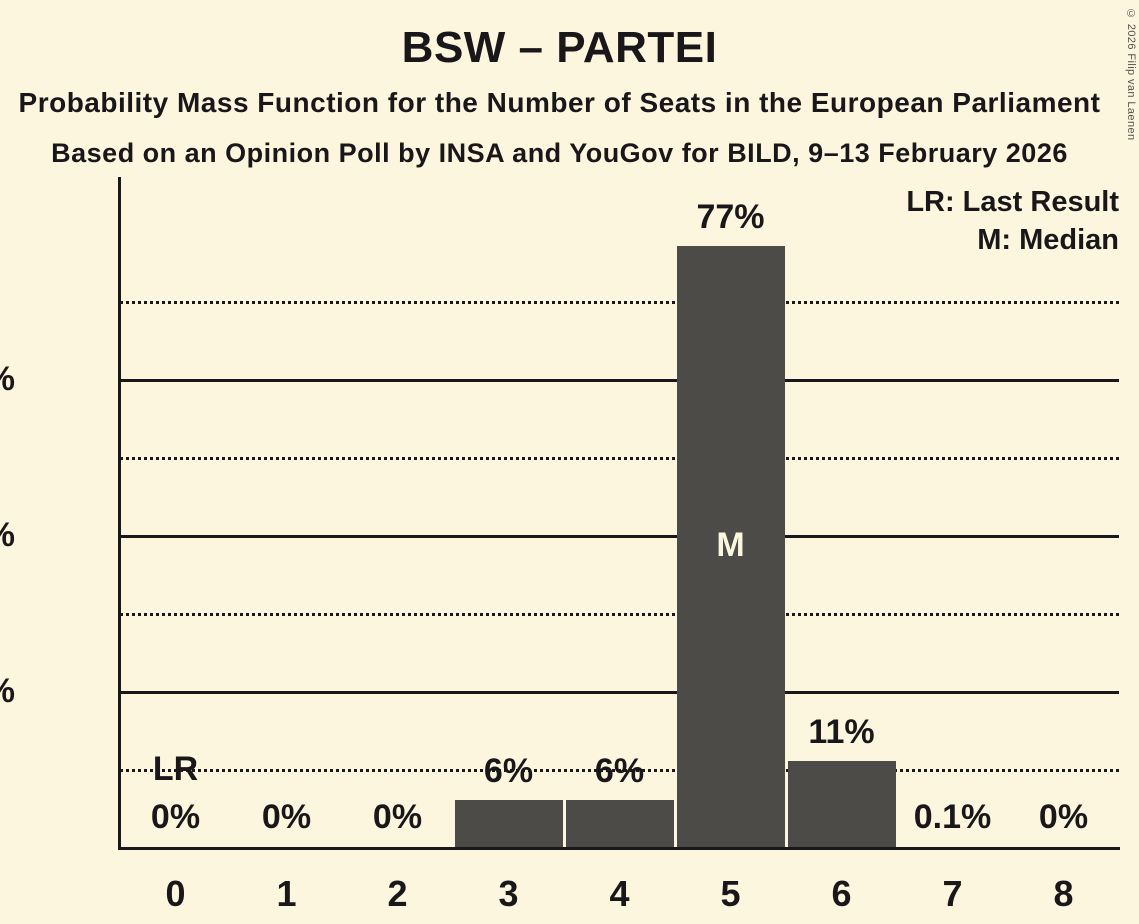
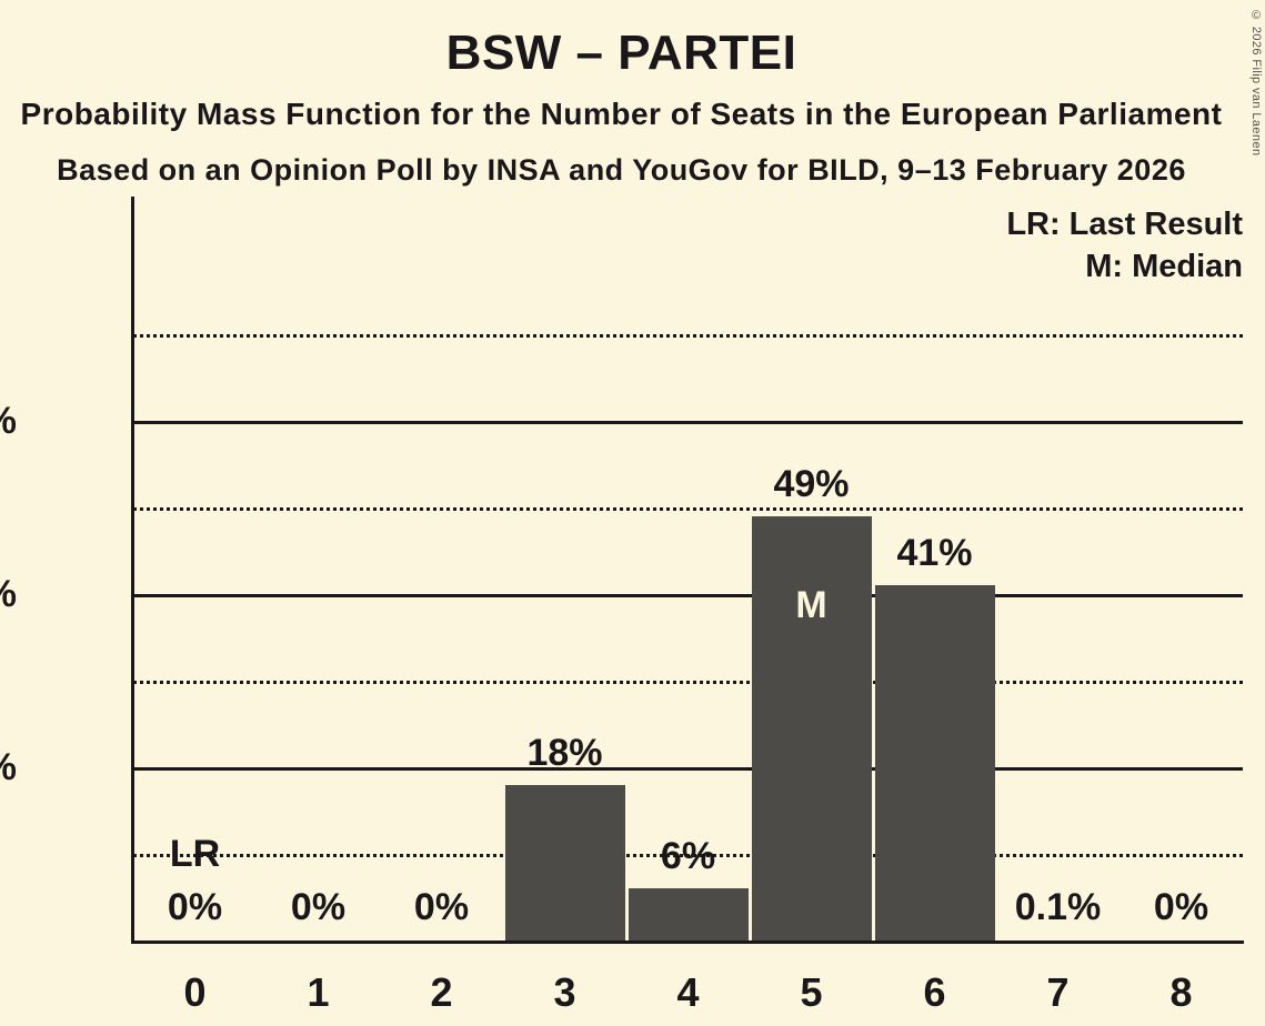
3: 6% -> 18%
5: 77% -> 49%
6: 11% -> 41%
